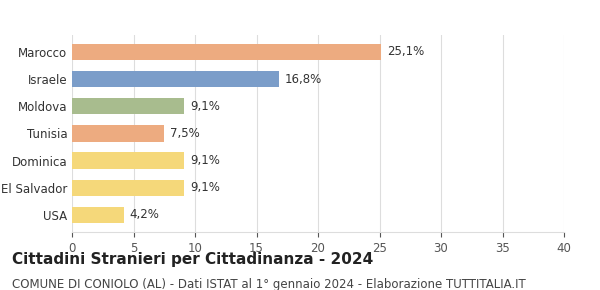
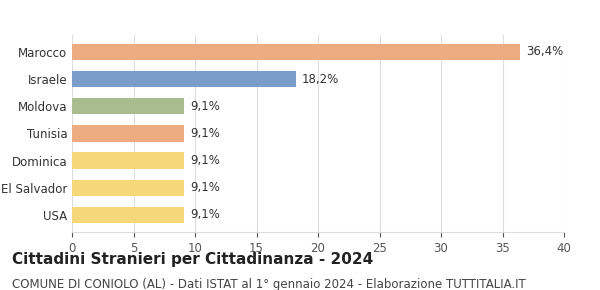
Marocco: 25,1% -> 36,4%
Israele: 16,8% -> 18,2%
Tunisia: 7,5% -> 9,1%
USA: 4,2% -> 9,1%
